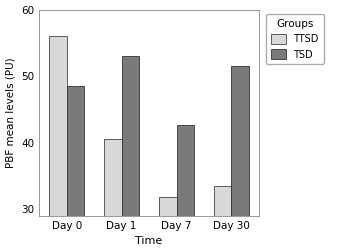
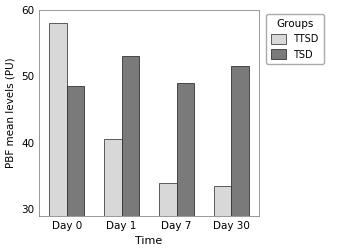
TTSD/Day 0: 56.0 -> 58.0
TTSD/Day 7: 31.8 -> 34.0
TSD/Day 7: 42.6 -> 49.0
